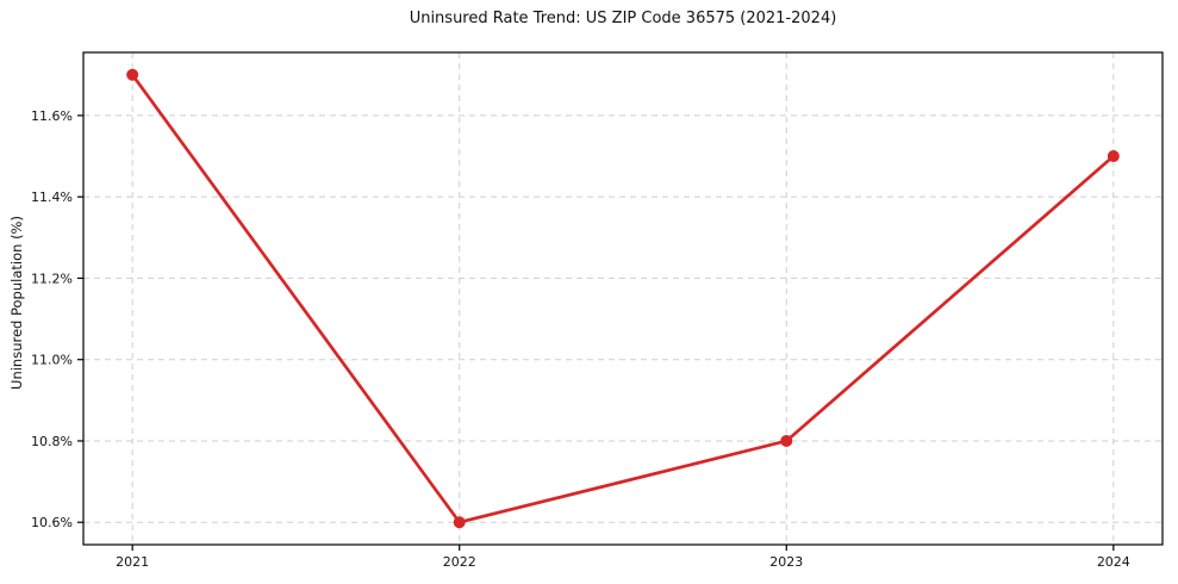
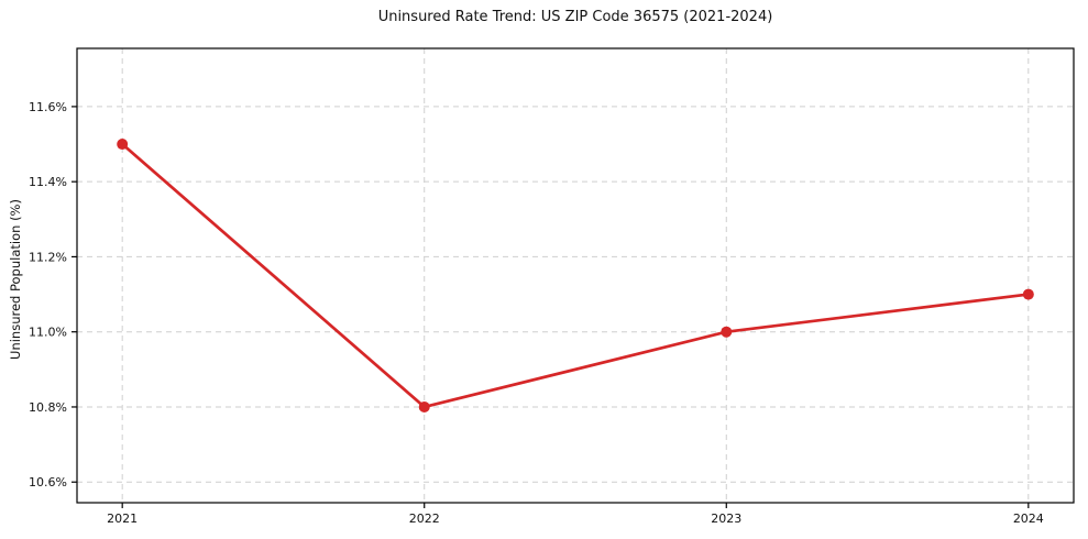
2021: 11.7% -> 11.5%
2022: 10.6% -> 10.8%
2023: 10.8% -> 11.0%
2024: 11.5% -> 11.1%
